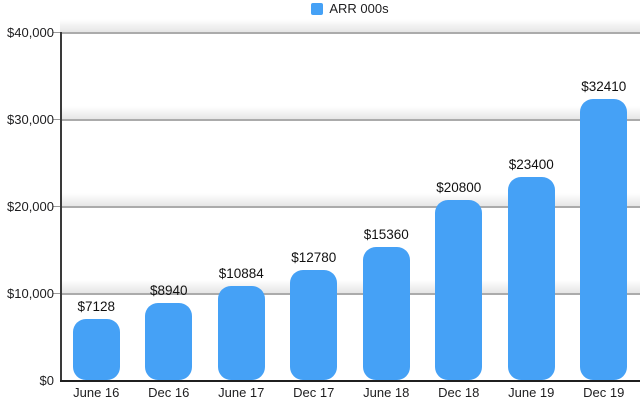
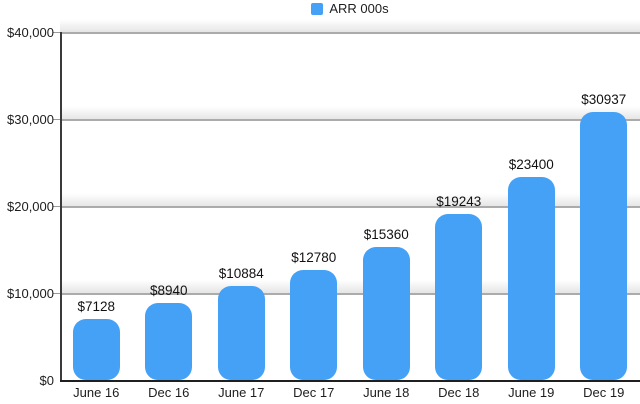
Dec 18: $20800 -> $19243
Dec 19: $32410 -> $30937
